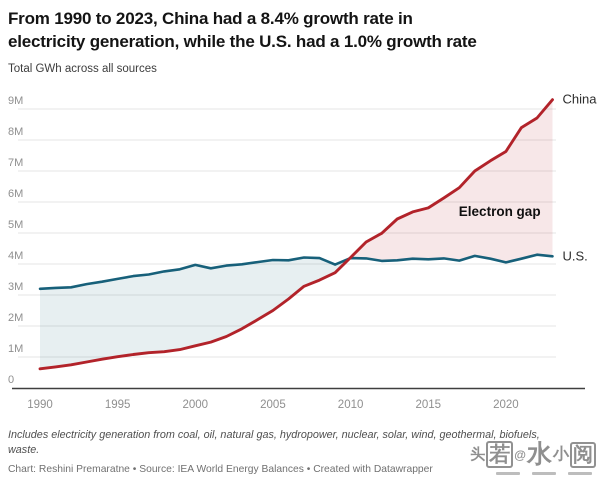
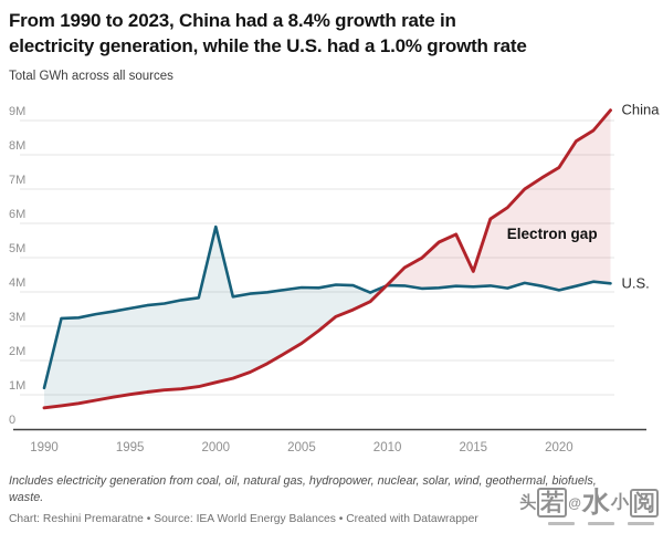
U.S./1990: 3.2M -> 1.2M
U.S./2000: 4.0M -> 5.9M
China/2015: 5.8M -> 4.6M
